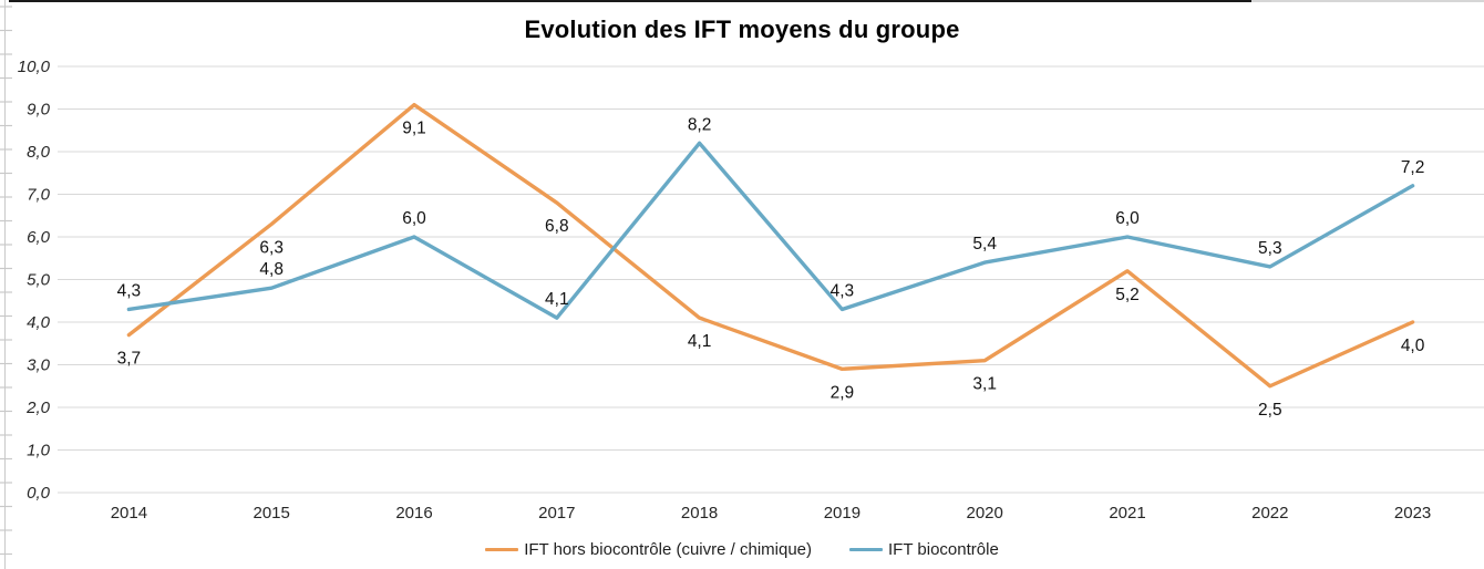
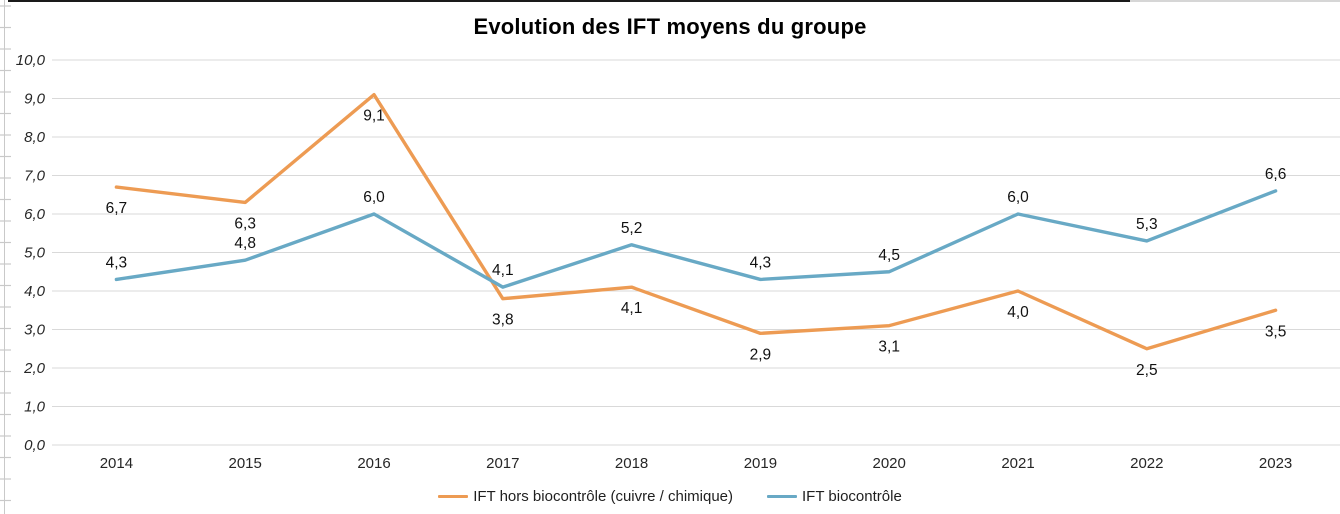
IFT hors biocontrôle (cuivre / chimique)/2014: 3,7 -> 6,7
IFT hors biocontrôle (cuivre / chimique)/2017: 6,8 -> 3,8
IFT biocontrôle/2018: 8,2 -> 5,2
IFT biocontrôle/2020: 5,4 -> 4,5
IFT hors biocontrôle (cuivre / chimique)/2021: 5,2 -> 4,0
IFT hors biocontrôle (cuivre / chimique)/2023: 4,0 -> 3,5
IFT biocontrôle/2023: 7,2 -> 6,6
